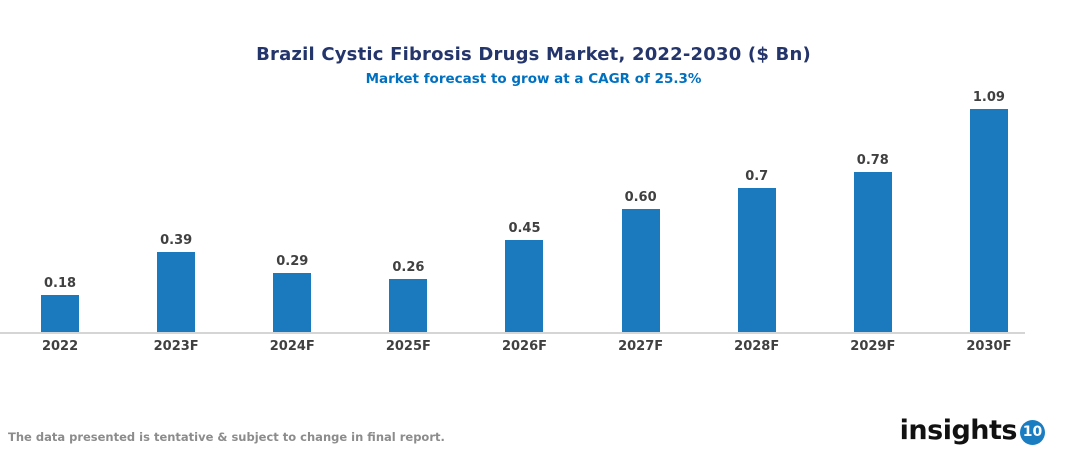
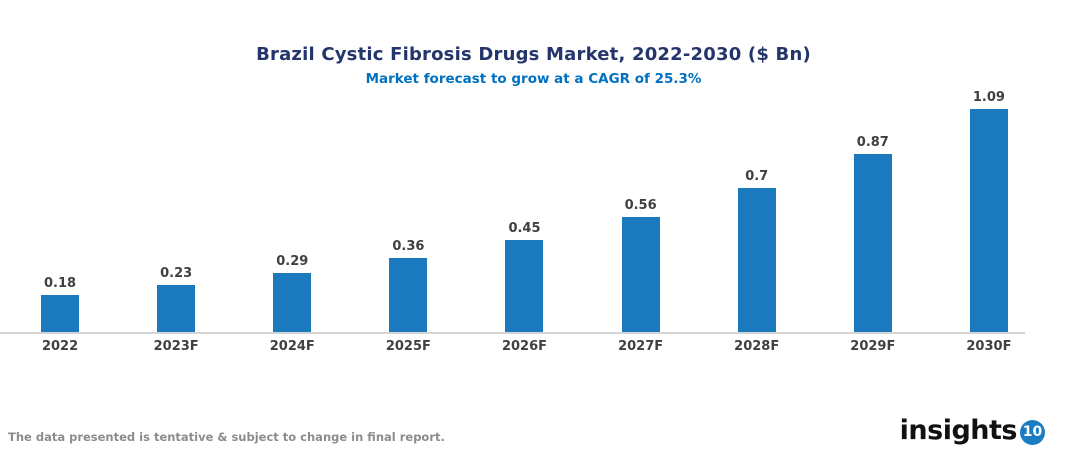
2023F: 0.39 -> 0.23
2025F: 0.26 -> 0.36
2027F: 0.60 -> 0.56
2029F: 0.78 -> 0.87
